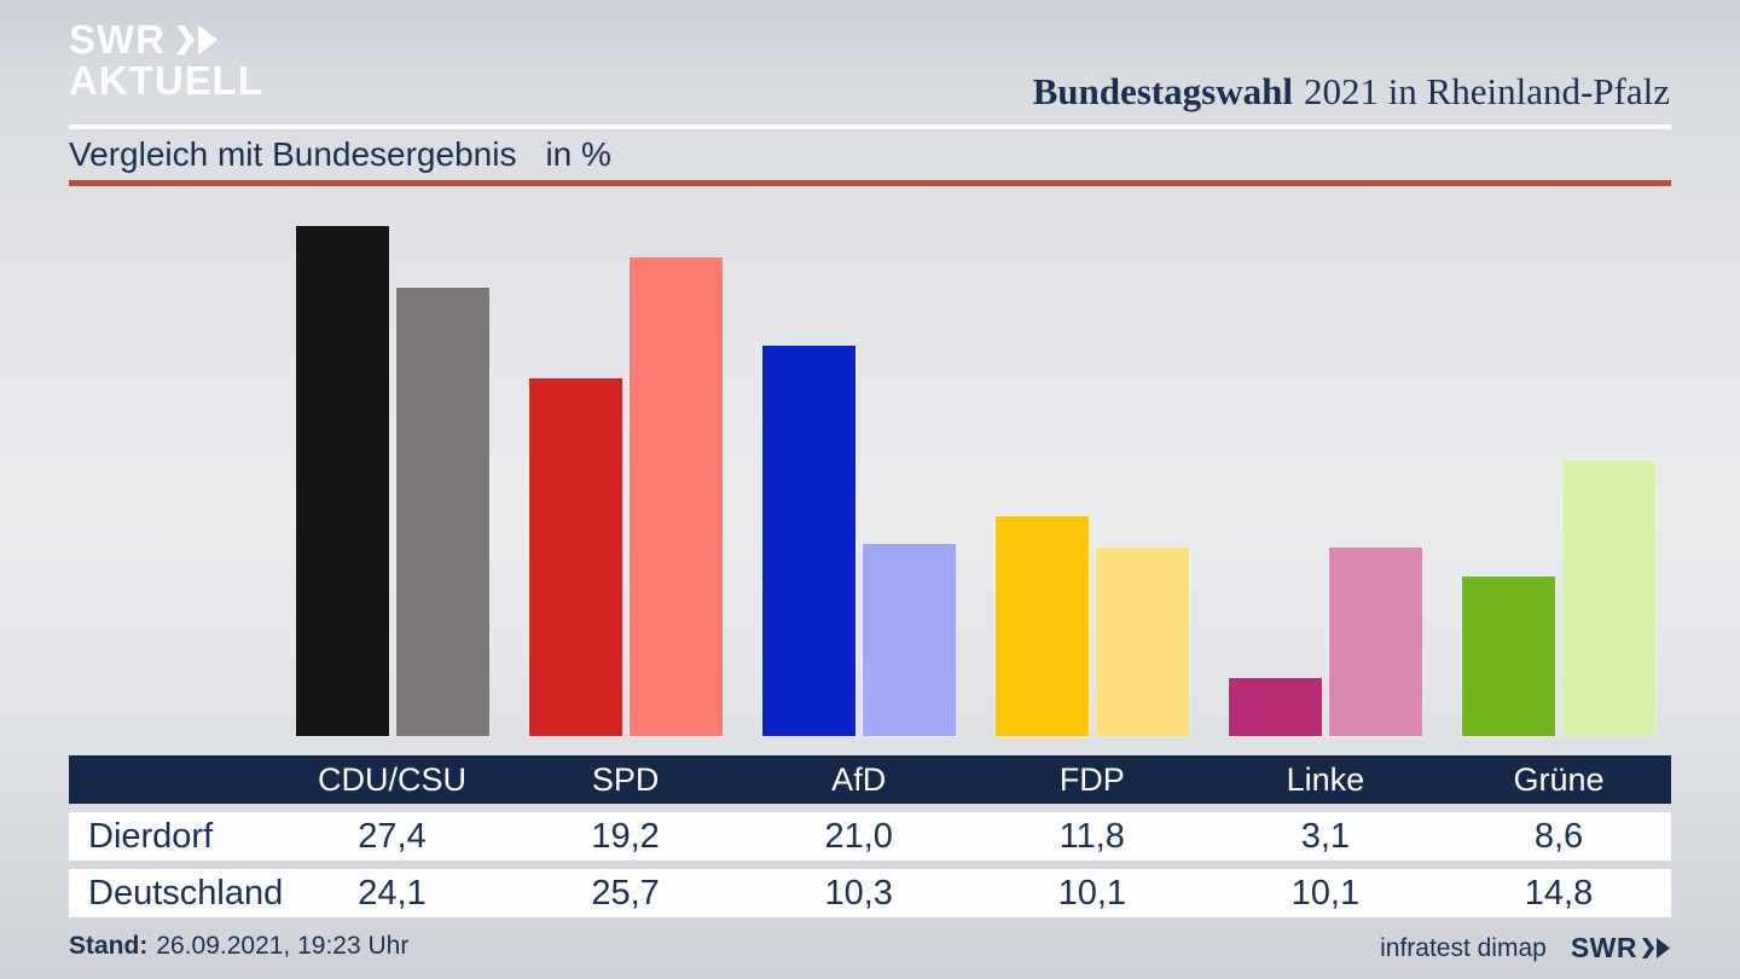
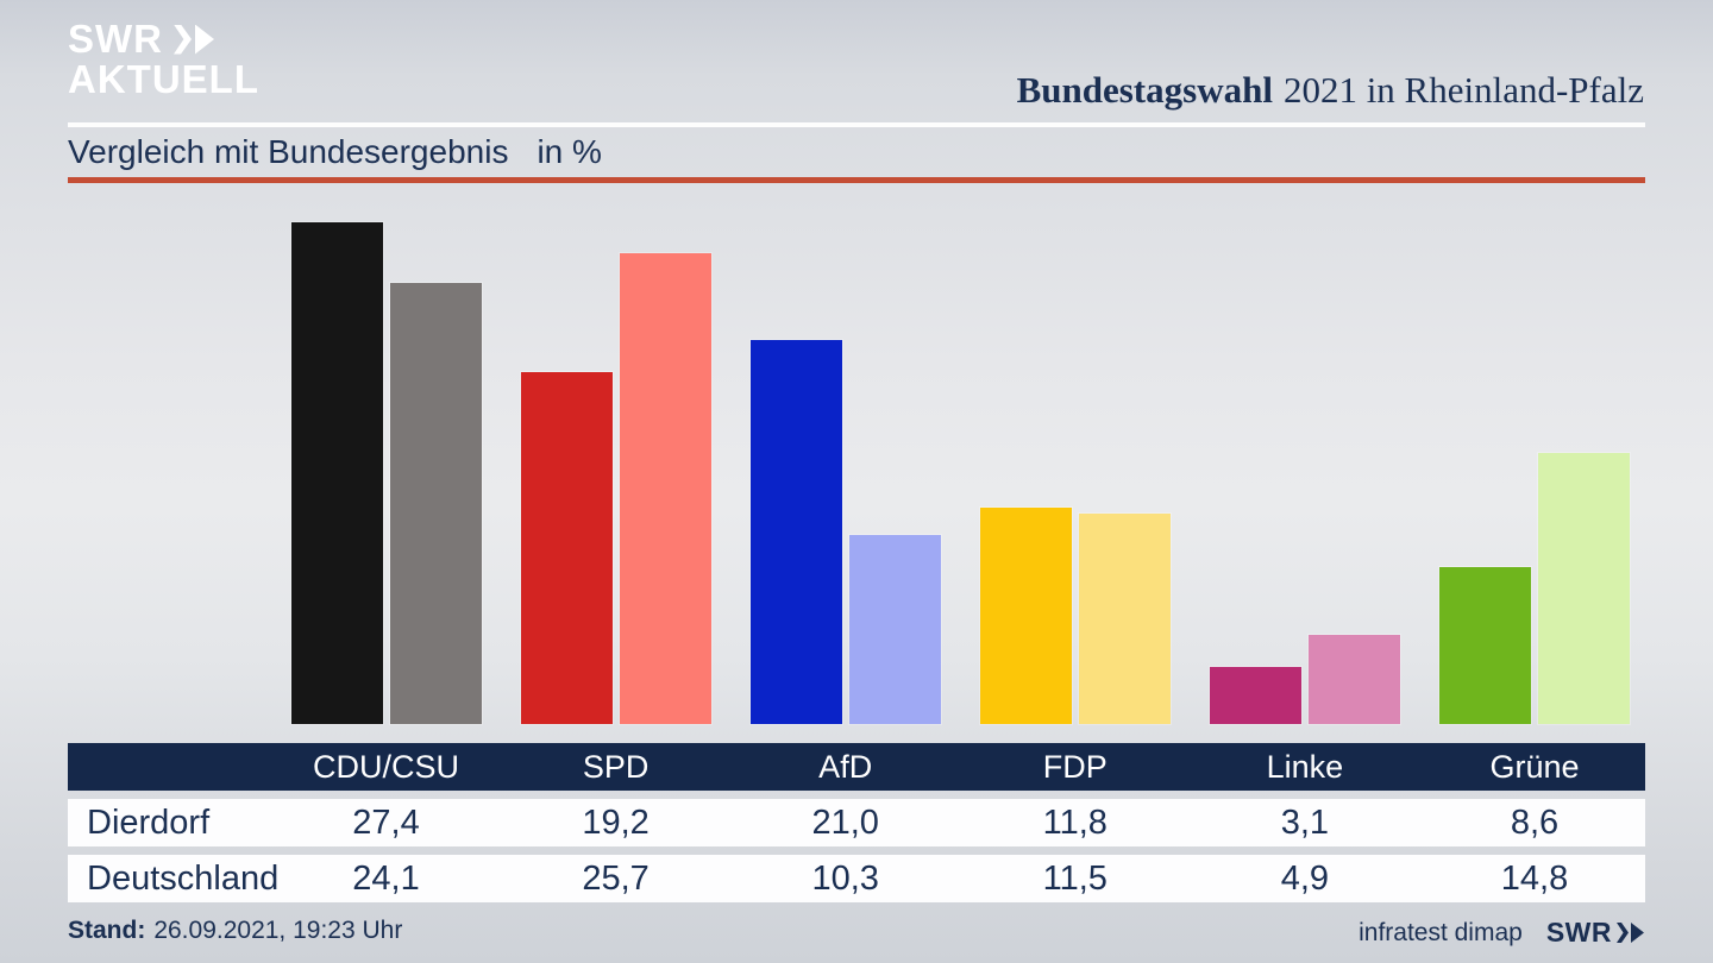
Deutschland/FDP: 10,1 -> 11,5
Deutschland/Linke: 10,1 -> 4,9
